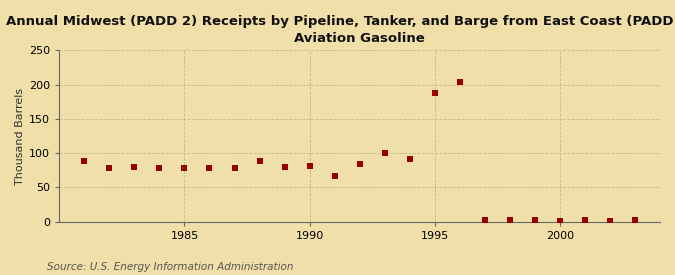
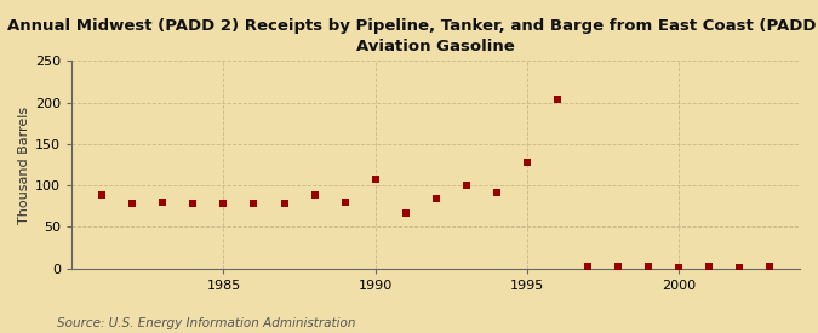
1990: 82 -> 107
1995: 188 -> 128
